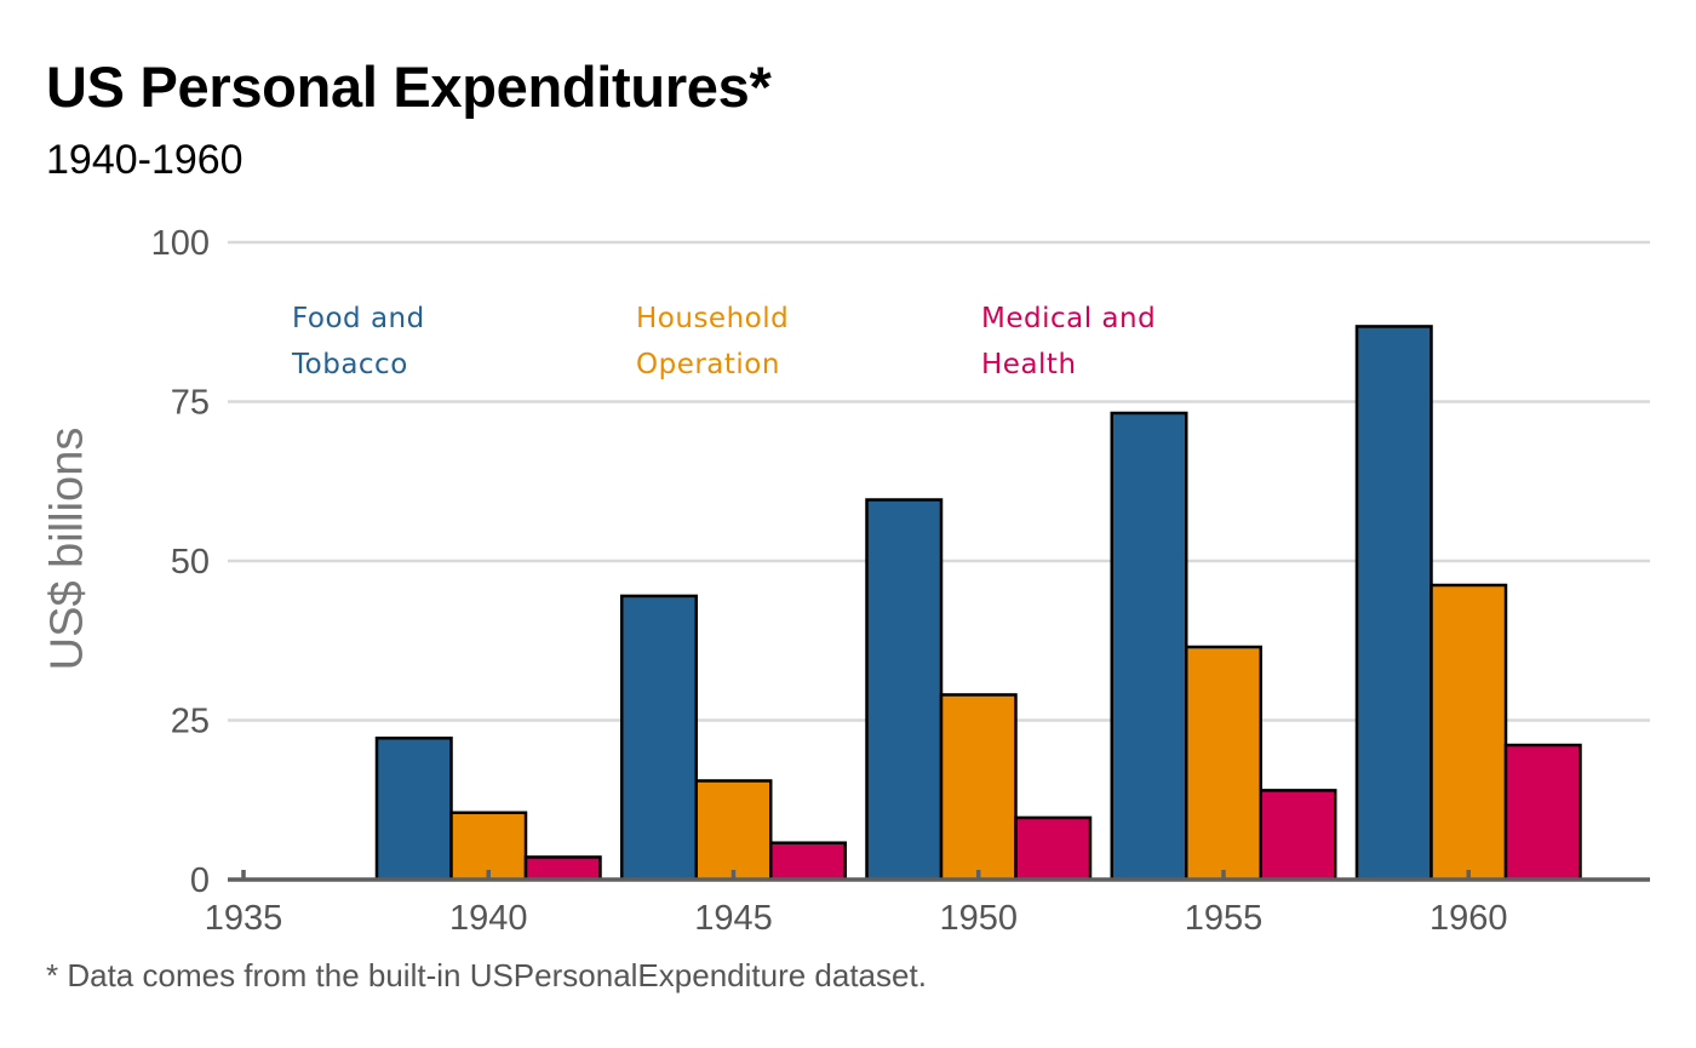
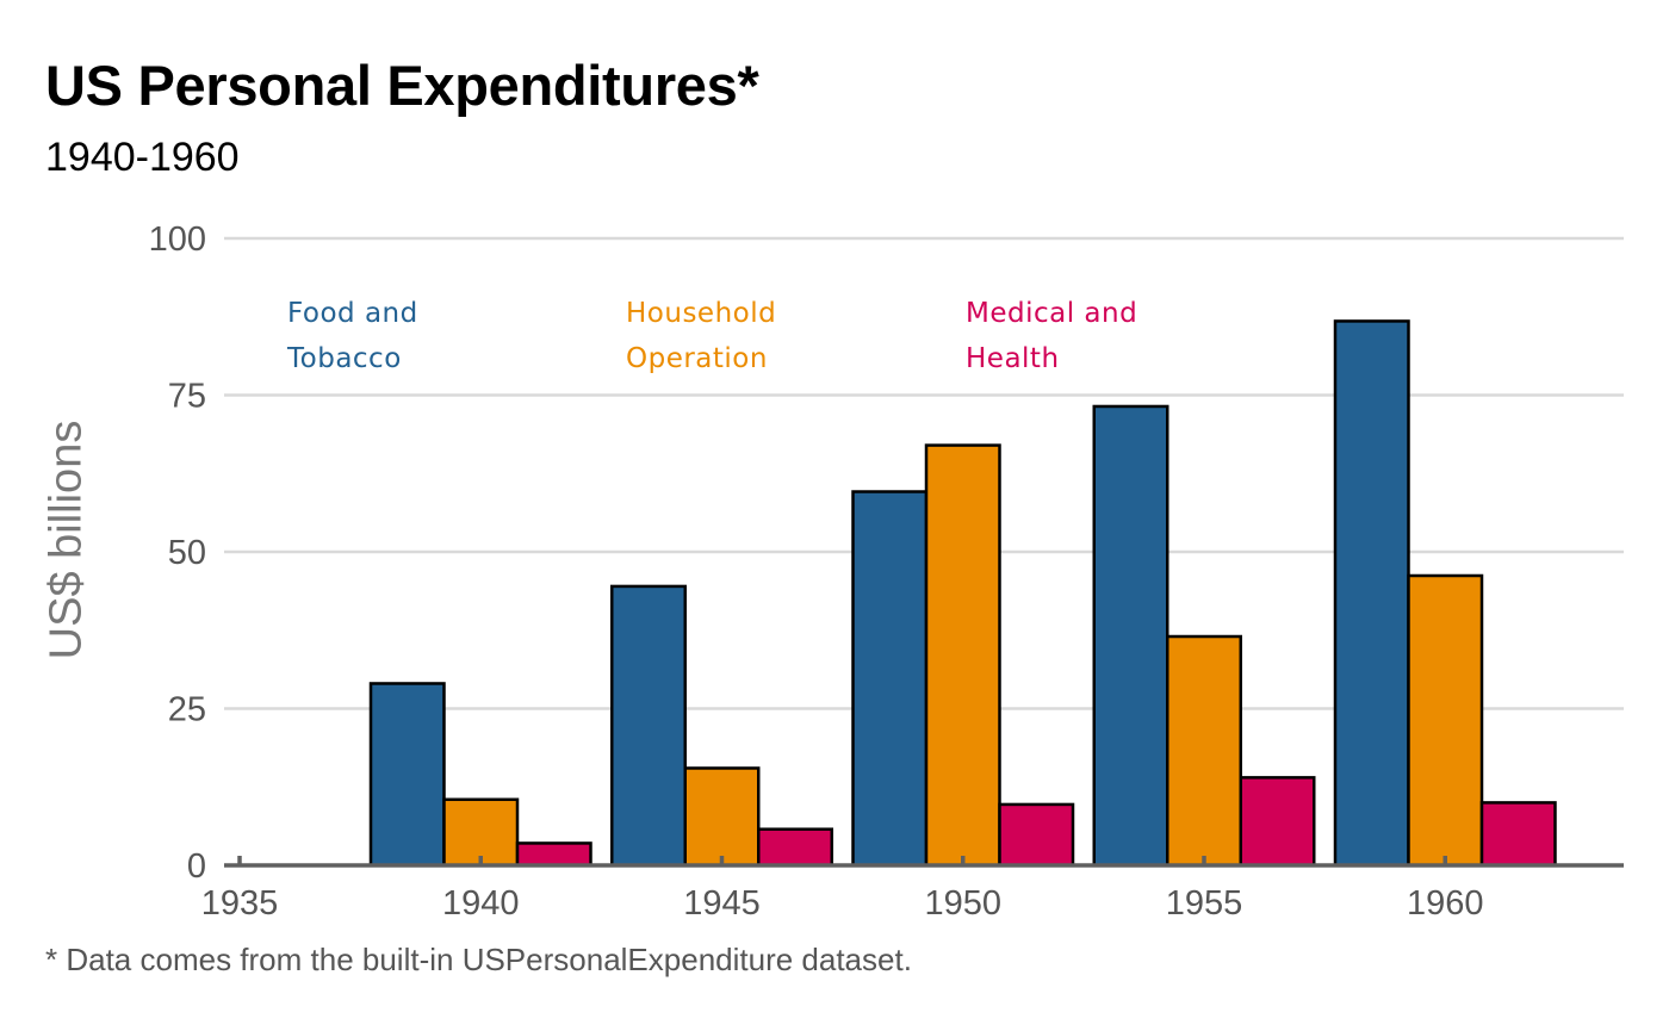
Food and Tobacco/1940: 22 -> 29
Household Operation/1950: 29 -> 67
Medical and Health/1960: 21 -> 10
